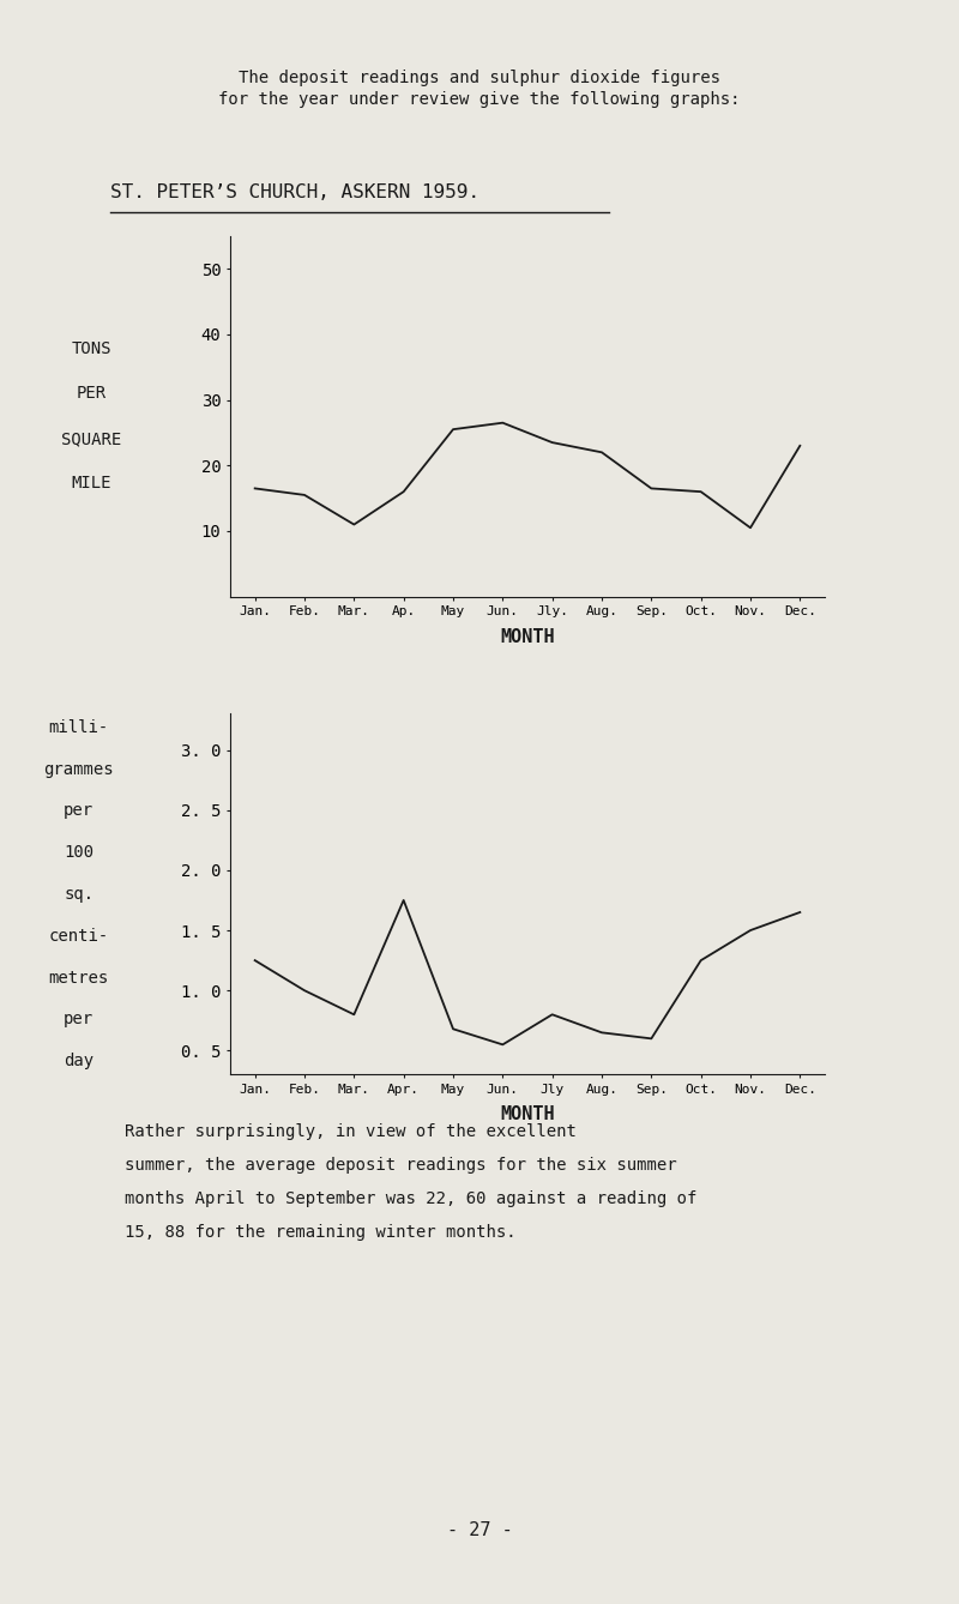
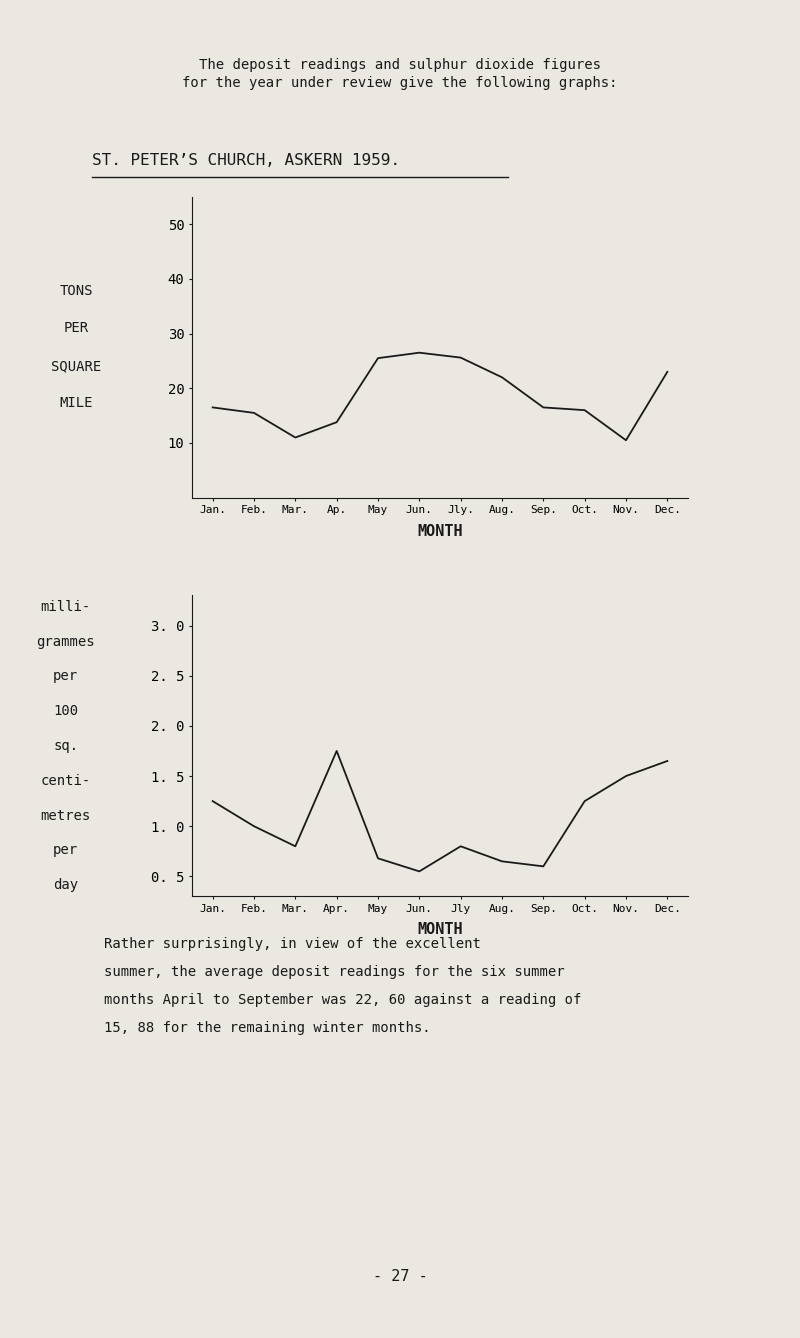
Ap.: 16.0 -> 13.8
Jly.: 23.5 -> 25.6
